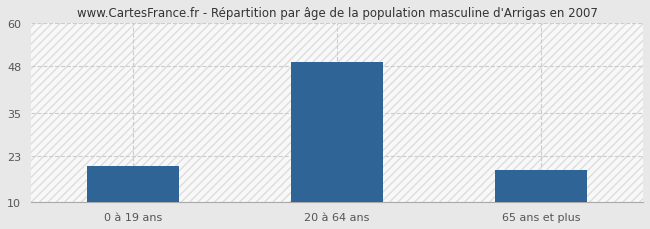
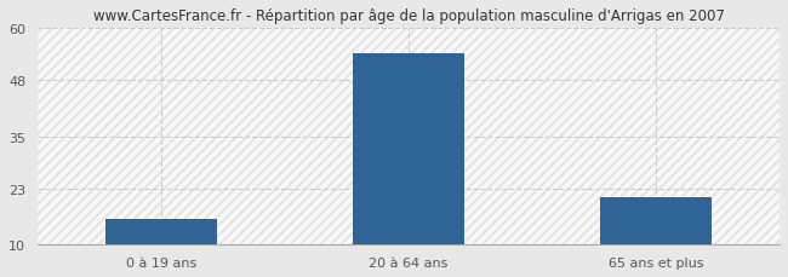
0 à 19 ans: 20 -> 16
20 à 64 ans: 49 -> 54
65 ans et plus: 19 -> 21
